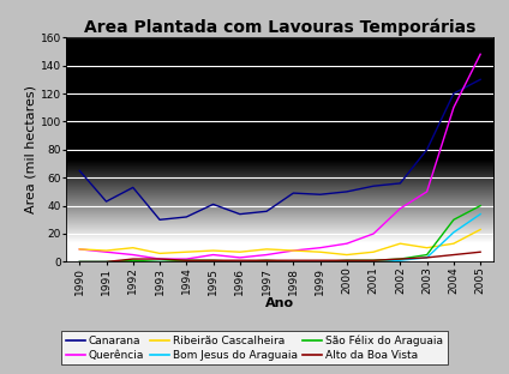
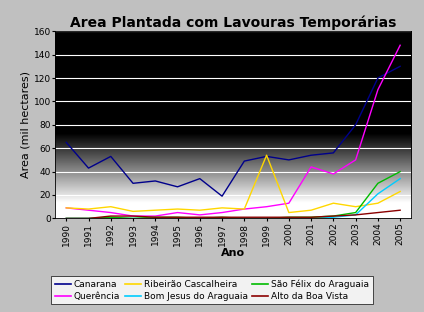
Canarana/1995: 41 -> 27
Canarana/1997: 36 -> 19
Canarana/1999: 48 -> 53
Ribeirão Cascalheira/1999: 7 -> 54
Querência/2001: 20 -> 44
